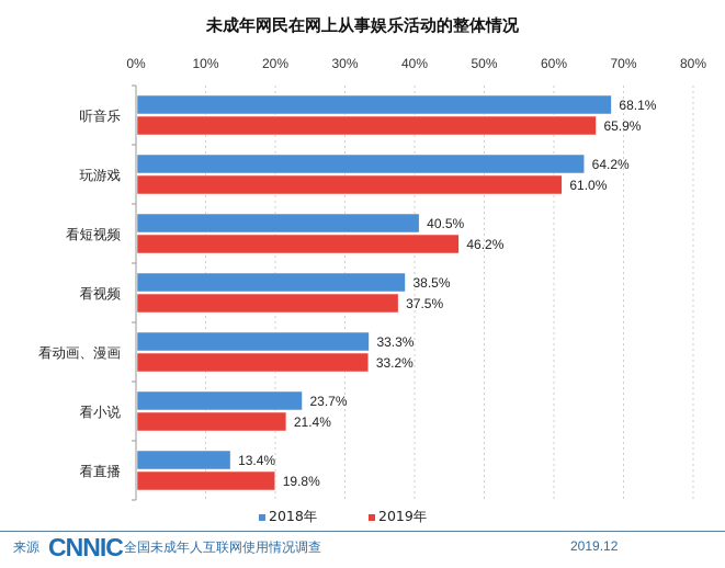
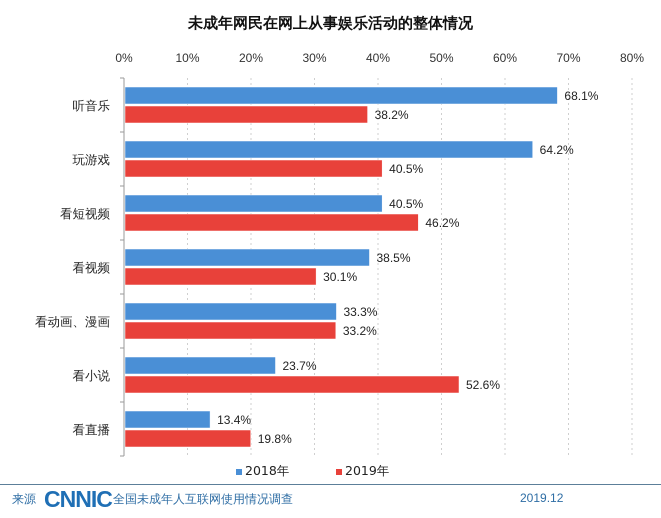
2019年/听音乐: 65.9% -> 38.2%
2019年/玩游戏: 61.0% -> 40.5%
2019年/看视频: 37.5% -> 30.1%
2019年/看小说: 21.4% -> 52.6%
